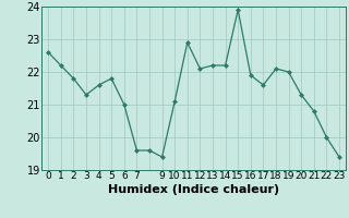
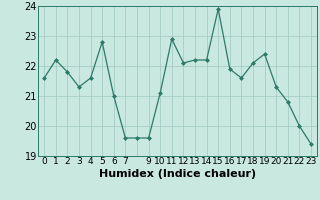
0: 22.6 -> 21.6
5: 21.8 -> 22.8
9: 19.4 -> 19.6
19: 22.0 -> 22.4
